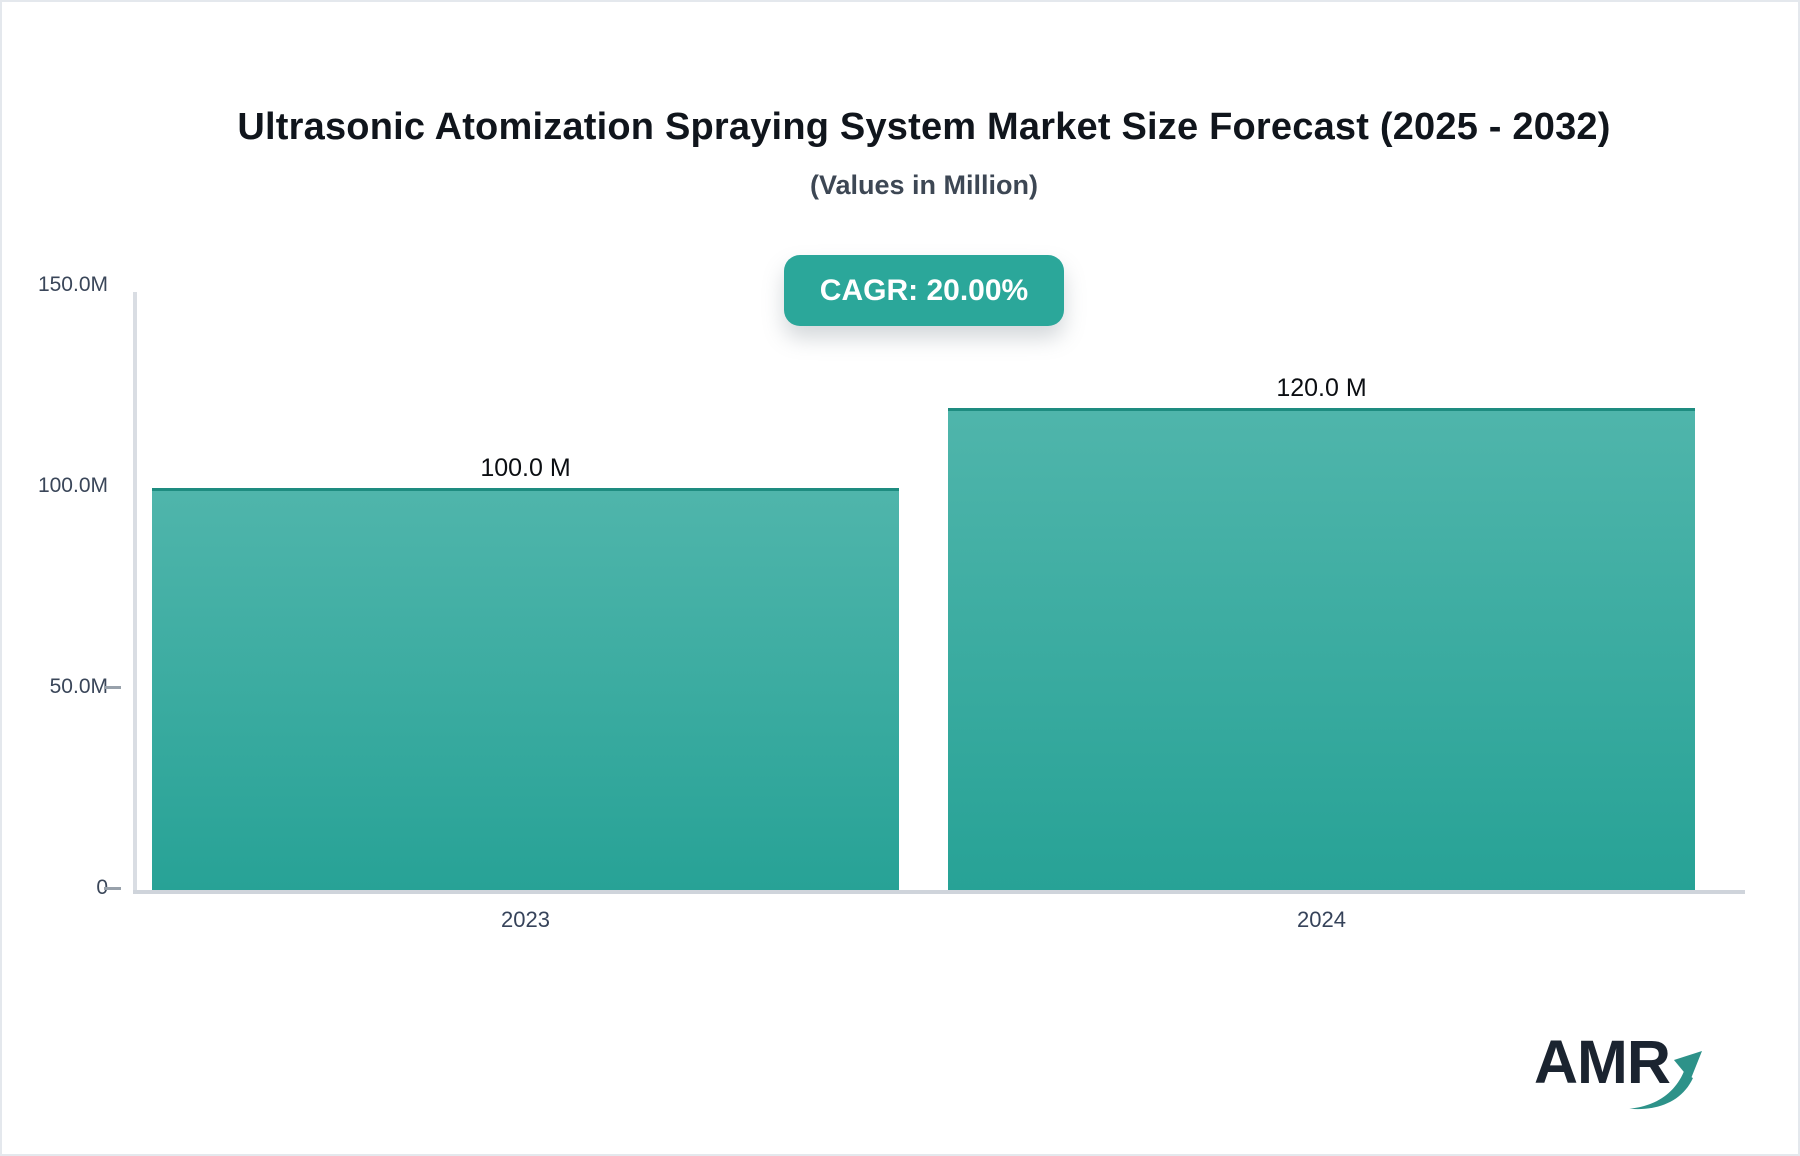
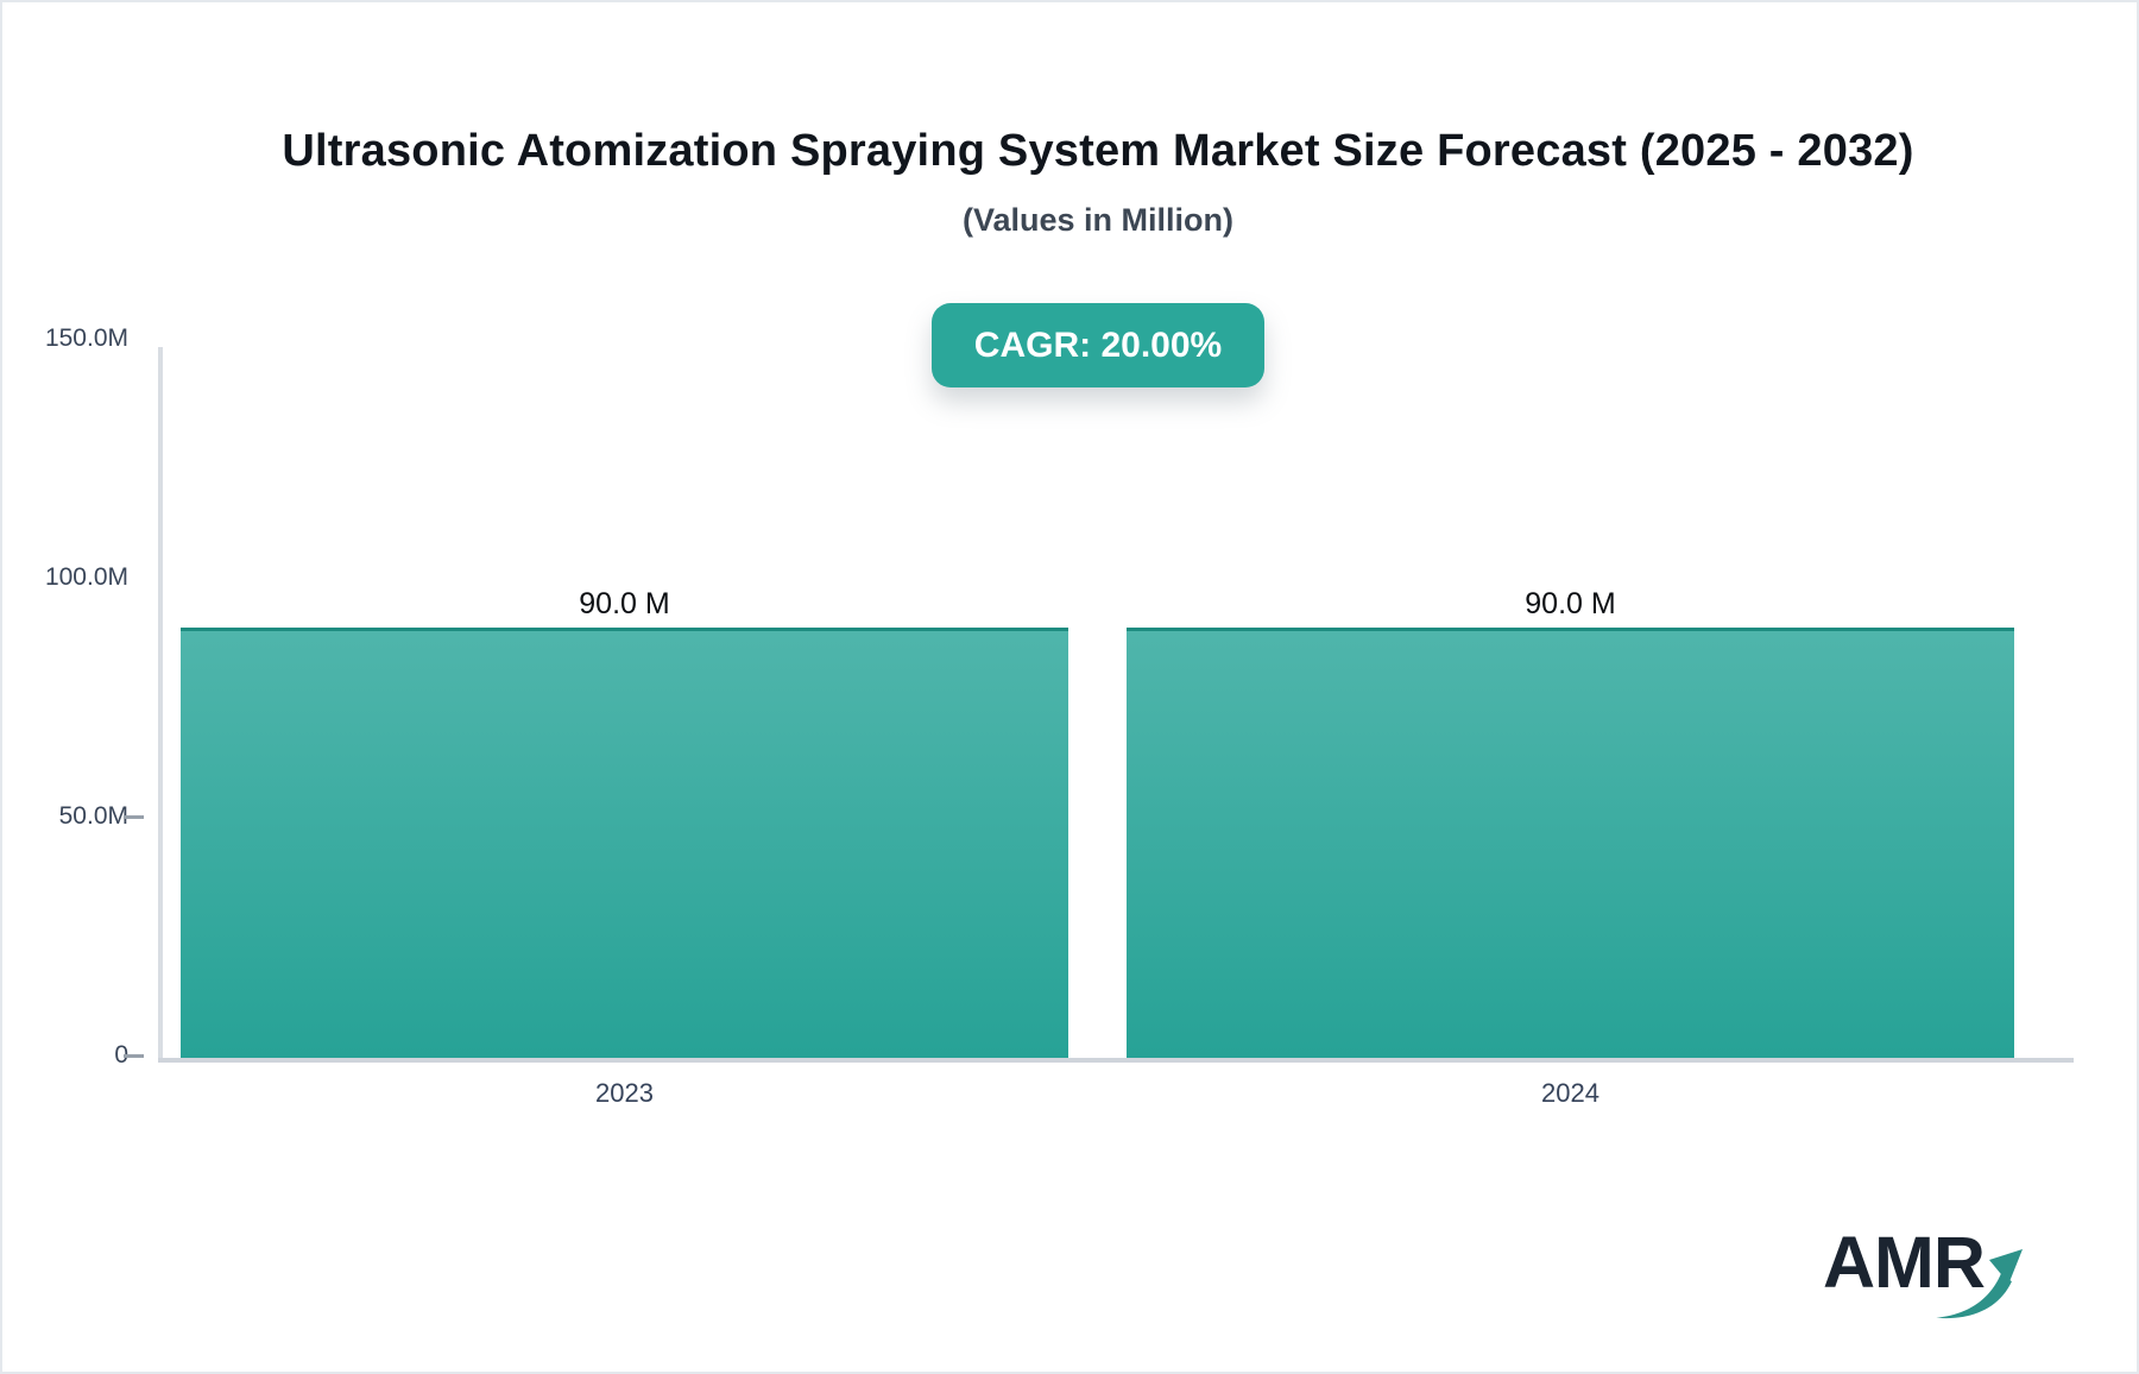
2023: 100.0 -> 90.0
2024: 120.0 -> 90.0
